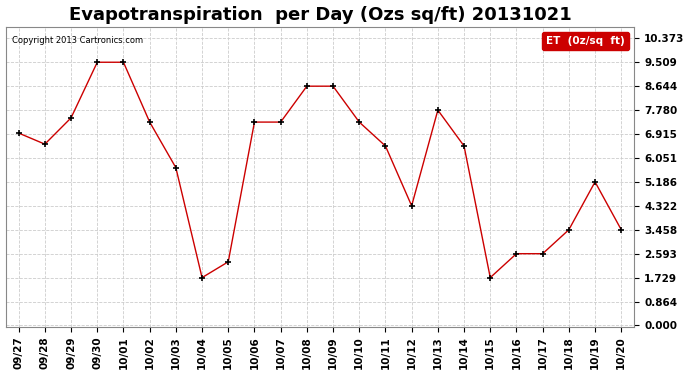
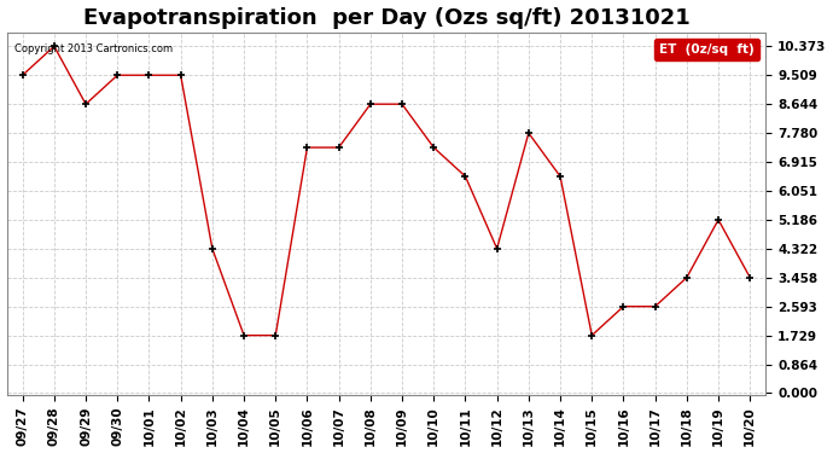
09/27: 6.95 -> 9.51
09/28: 6.55 -> 10.37
09/29: 7.50 -> 8.64
10/02: 7.35 -> 9.51
10/03: 5.70 -> 4.32
10/05: 2.30 -> 1.73
